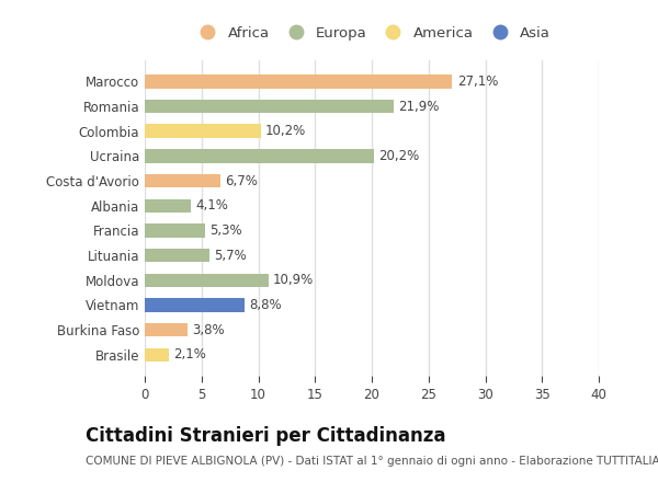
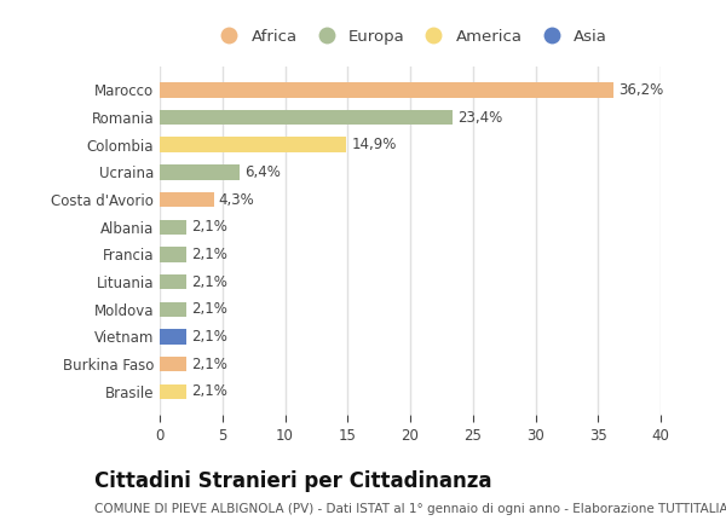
Marocco: 27,1% -> 36,2%
Romania: 21,9% -> 23,4%
Colombia: 10,2% -> 14,9%
Ucraina: 20,2% -> 6,4%
Costa d'Avorio: 6,7% -> 4,3%
Albania: 4,1% -> 2,1%
Francia: 5,3% -> 2,1%
Lituania: 5,7% -> 2,1%
Moldova: 10,9% -> 2,1%
Vietnam: 8,8% -> 2,1%
Burkina Faso: 3,8% -> 2,1%
